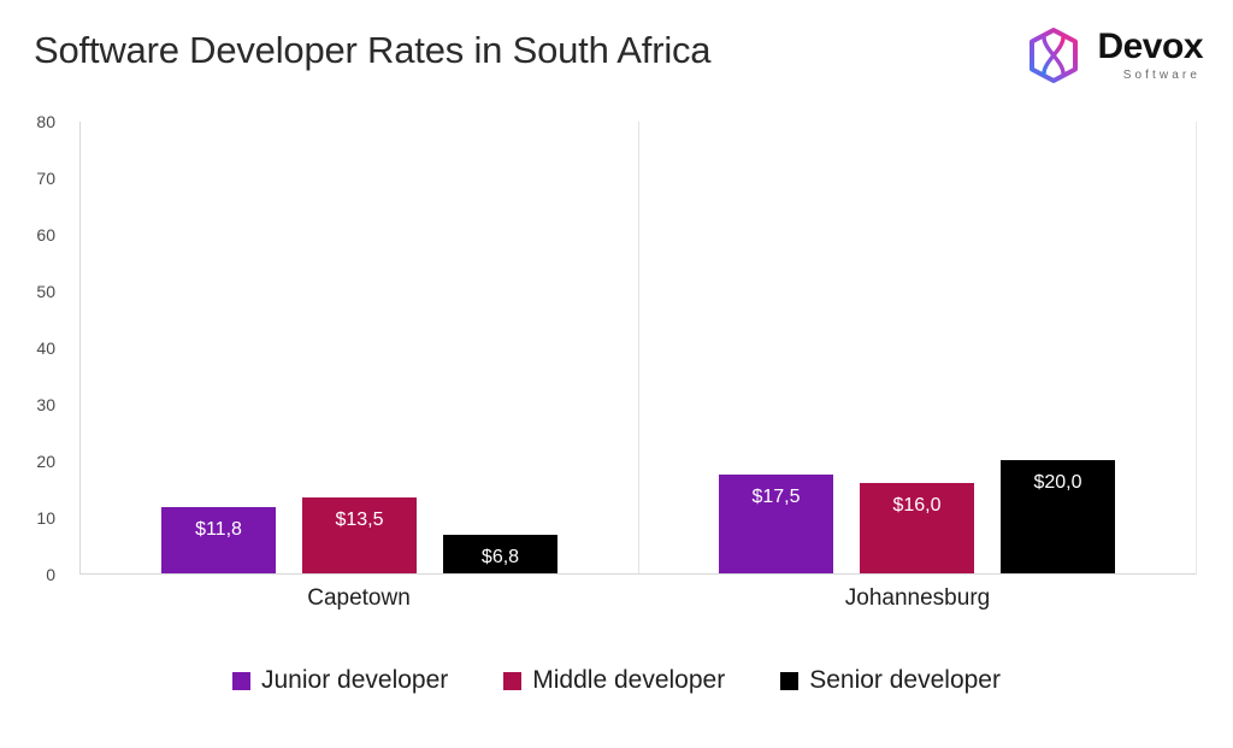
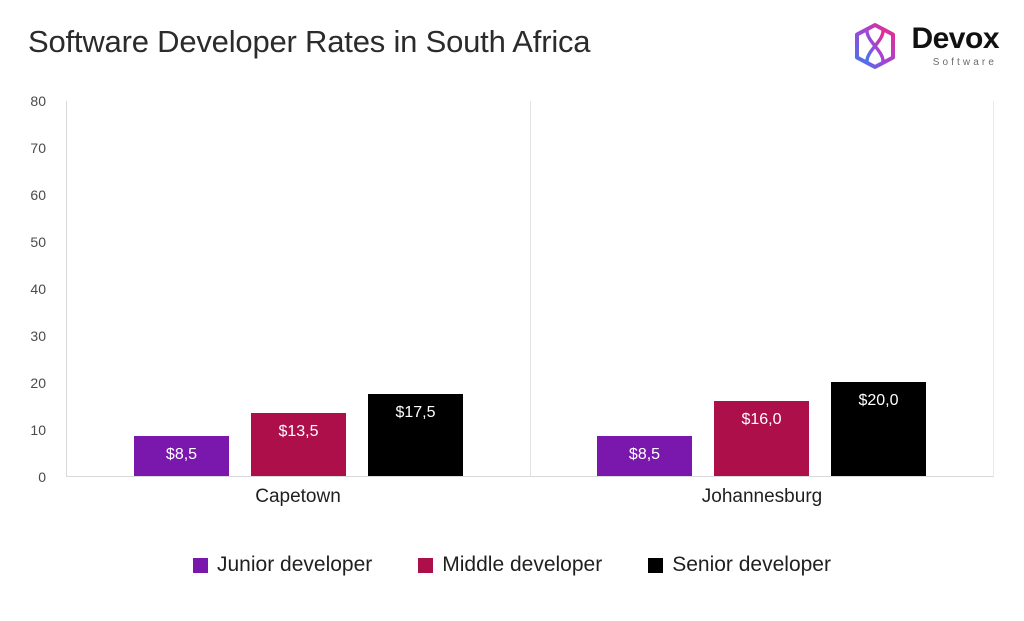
Junior developer/Capetown: $11,8 -> $8,5
Senior developer/Capetown: $6,8 -> $17,5
Junior developer/Johannesburg: $17,5 -> $8,5
